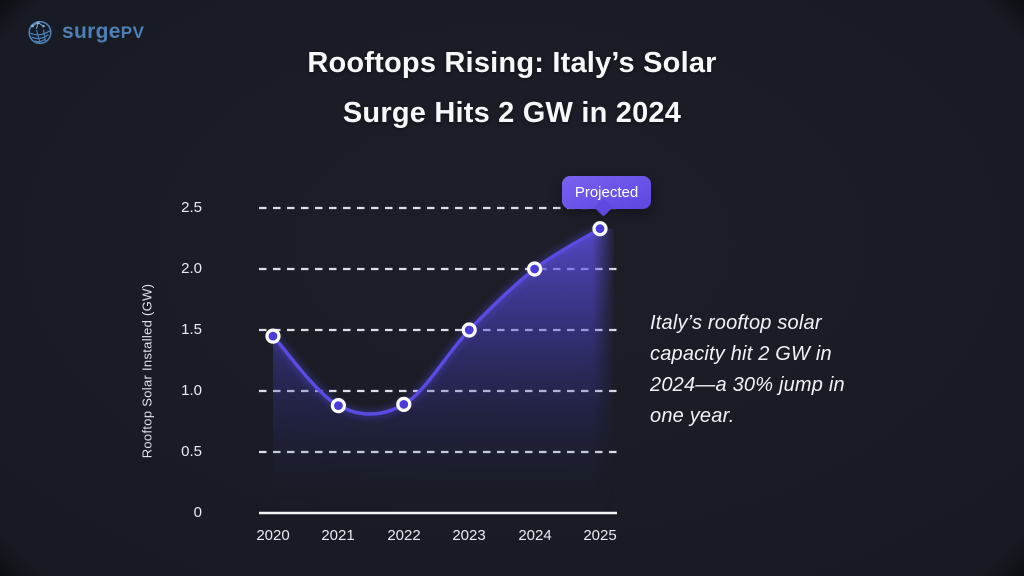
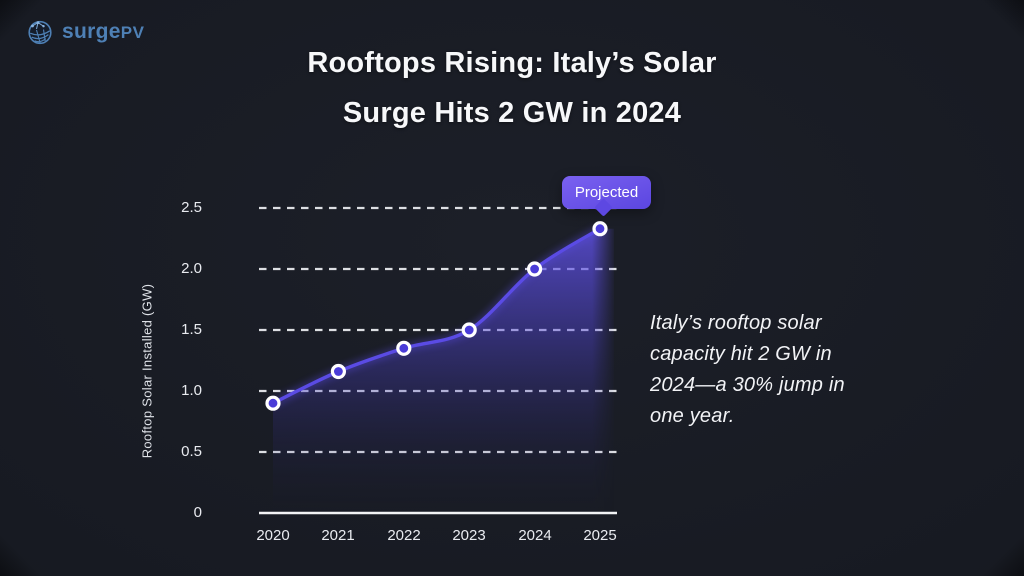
2020: 1.45 -> 0.90
2021: 0.88 -> 1.16
2022: 0.89 -> 1.35
